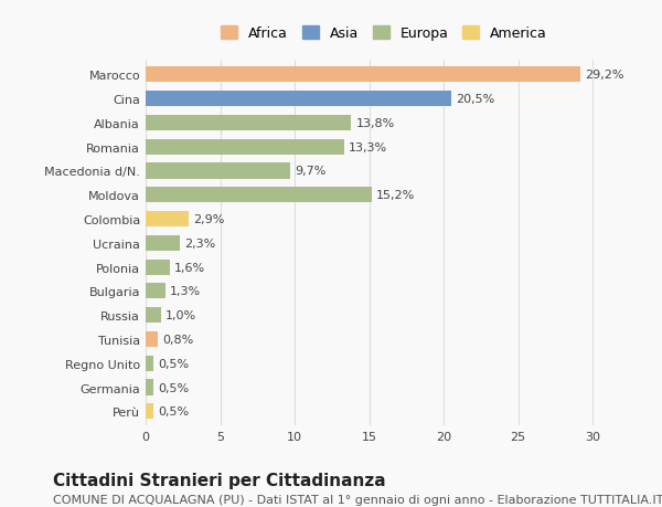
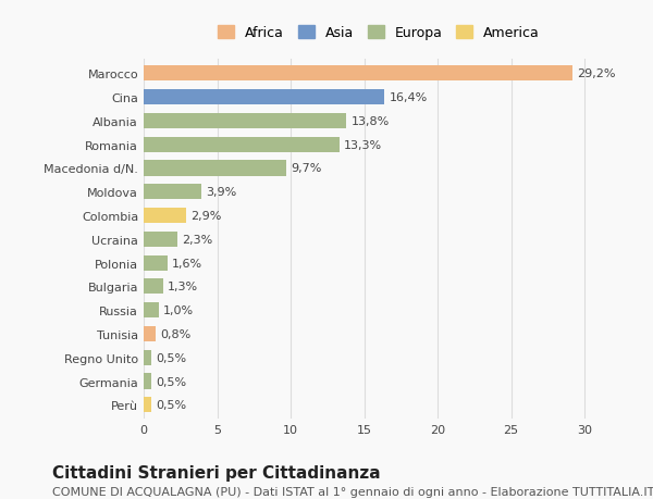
Cina: 20,5% -> 16,4%
Moldova: 15,2% -> 3,9%
